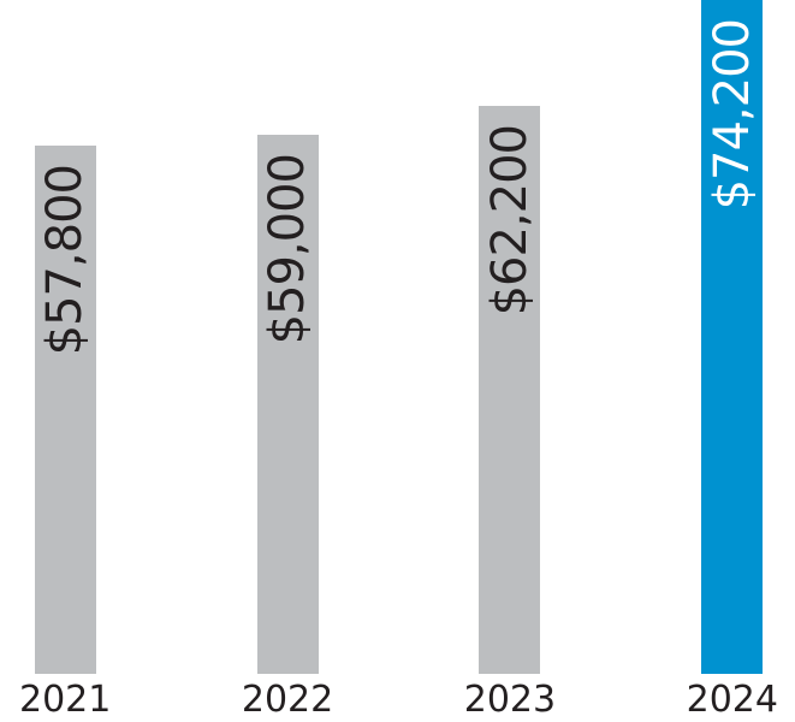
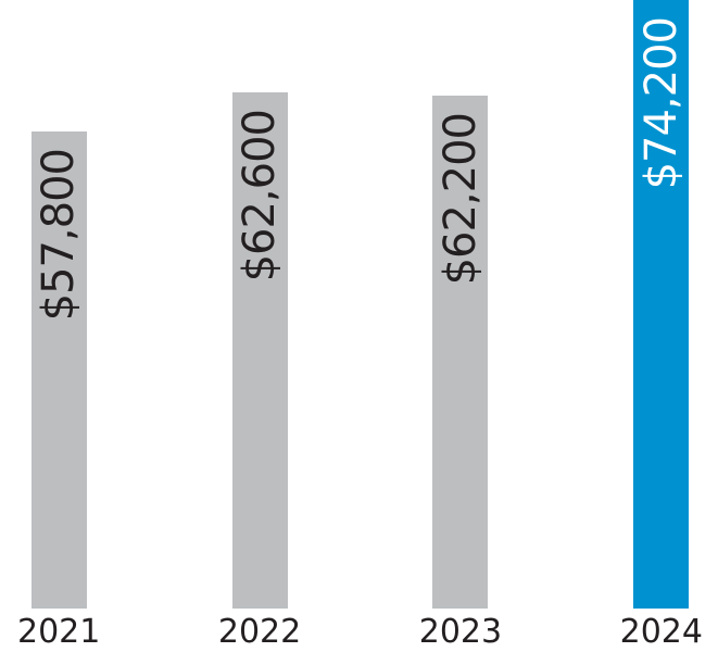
2022: $59,000 -> $62,600
